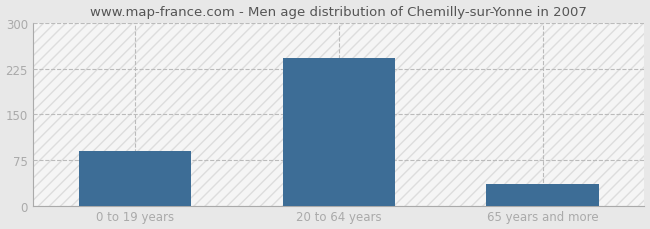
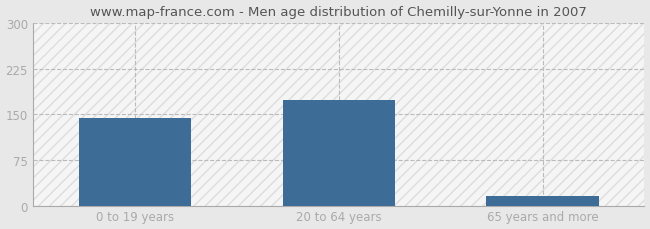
0 to 19 years: 90 -> 144
20 to 64 years: 242 -> 174
65 years and more: 35 -> 16
